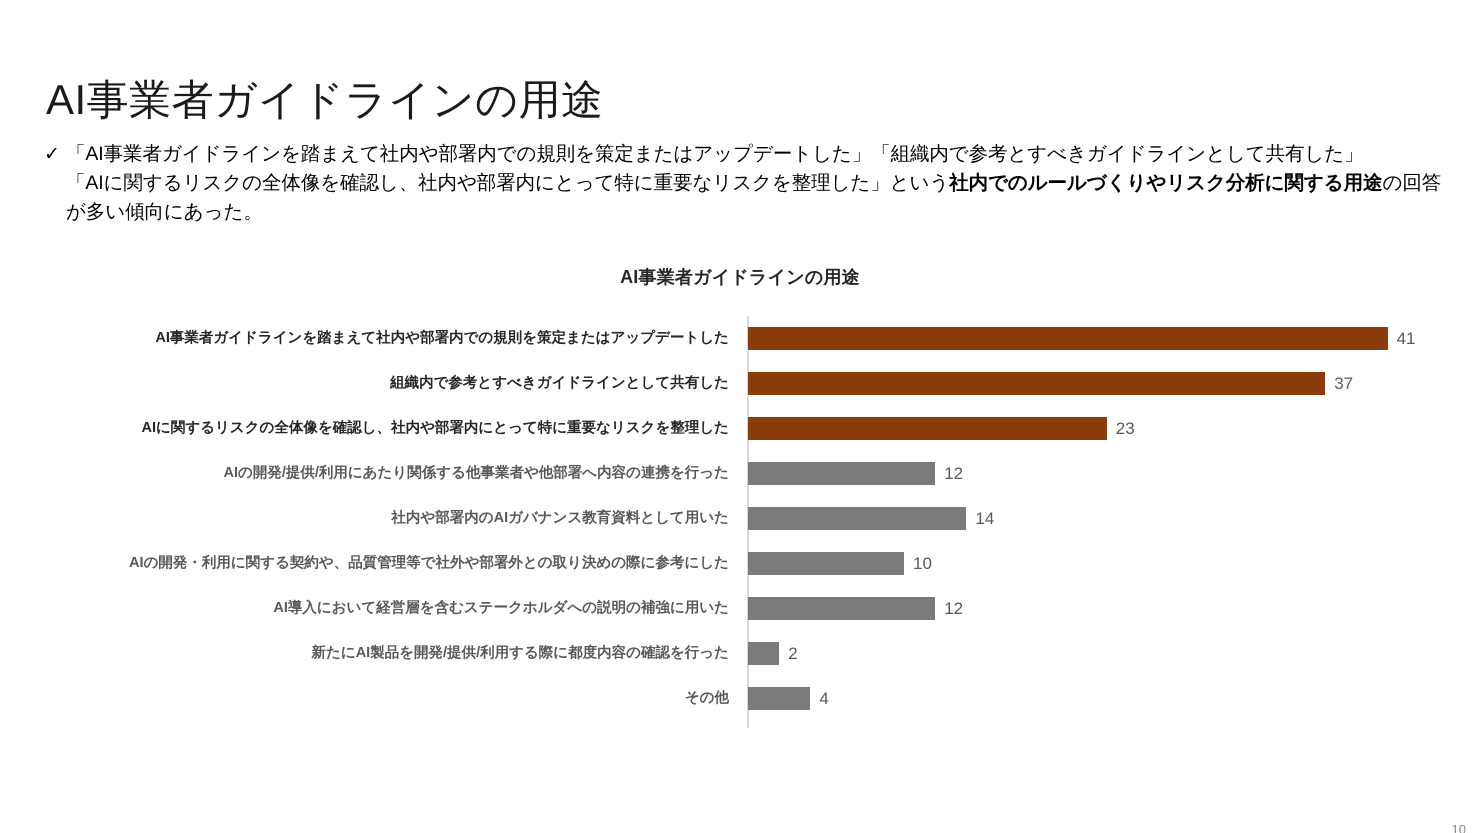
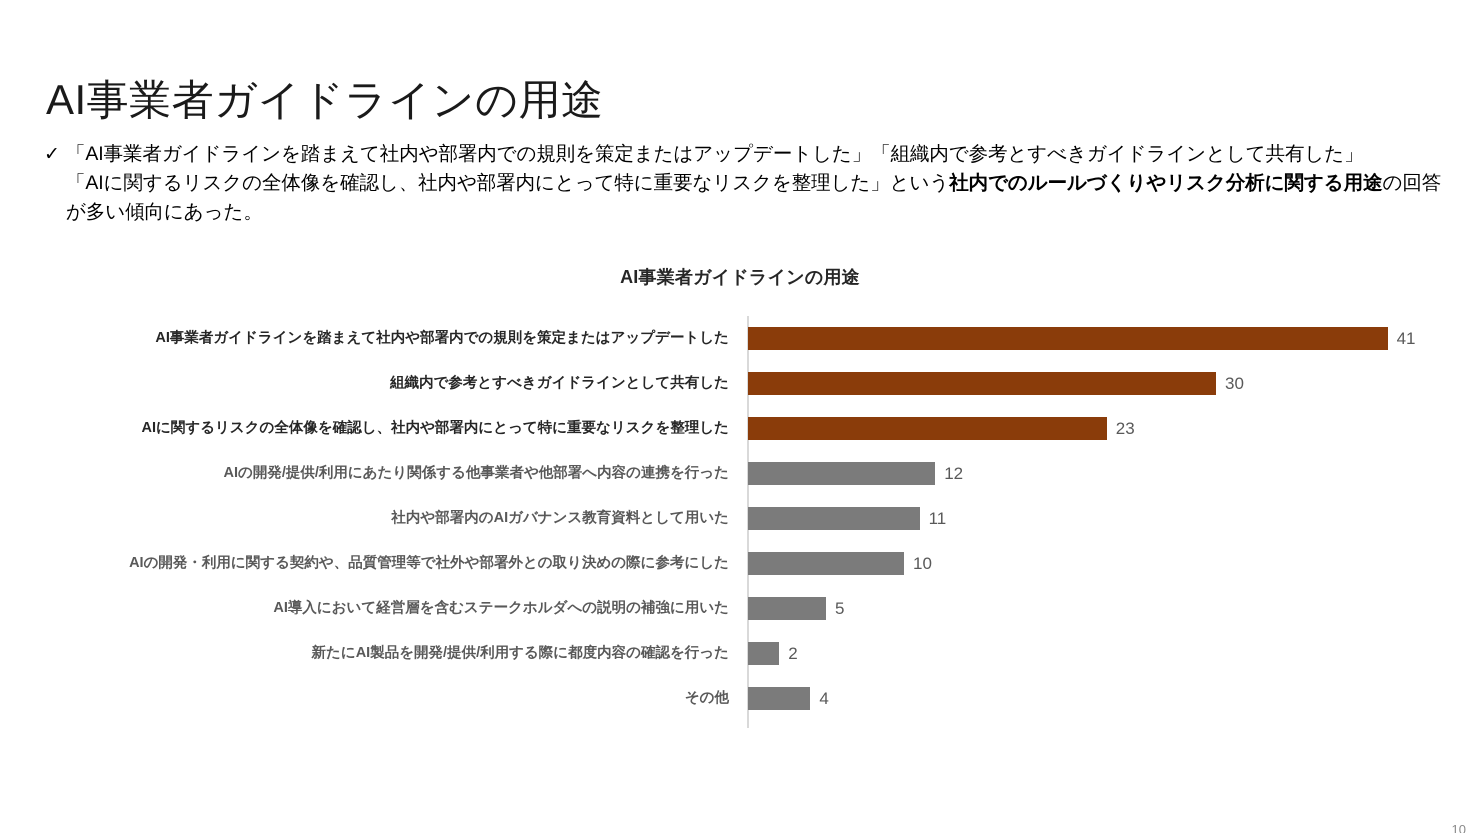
組織内で参考とすべきガイドラインとして共有した: 37 -> 30
社内や部署内のAIガバナンス教育資料として用いた: 14 -> 11
AI導入において経営層を含むステークホルダへの説明の補強に用いた: 12 -> 5
